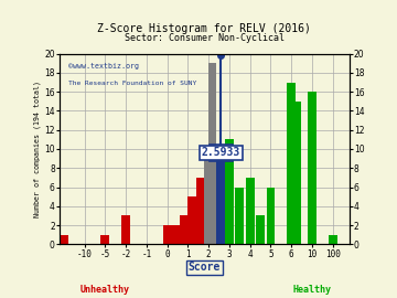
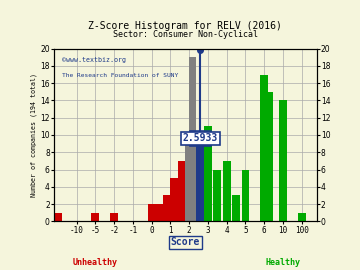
-2: 3 -> 1
10: 16 -> 14
